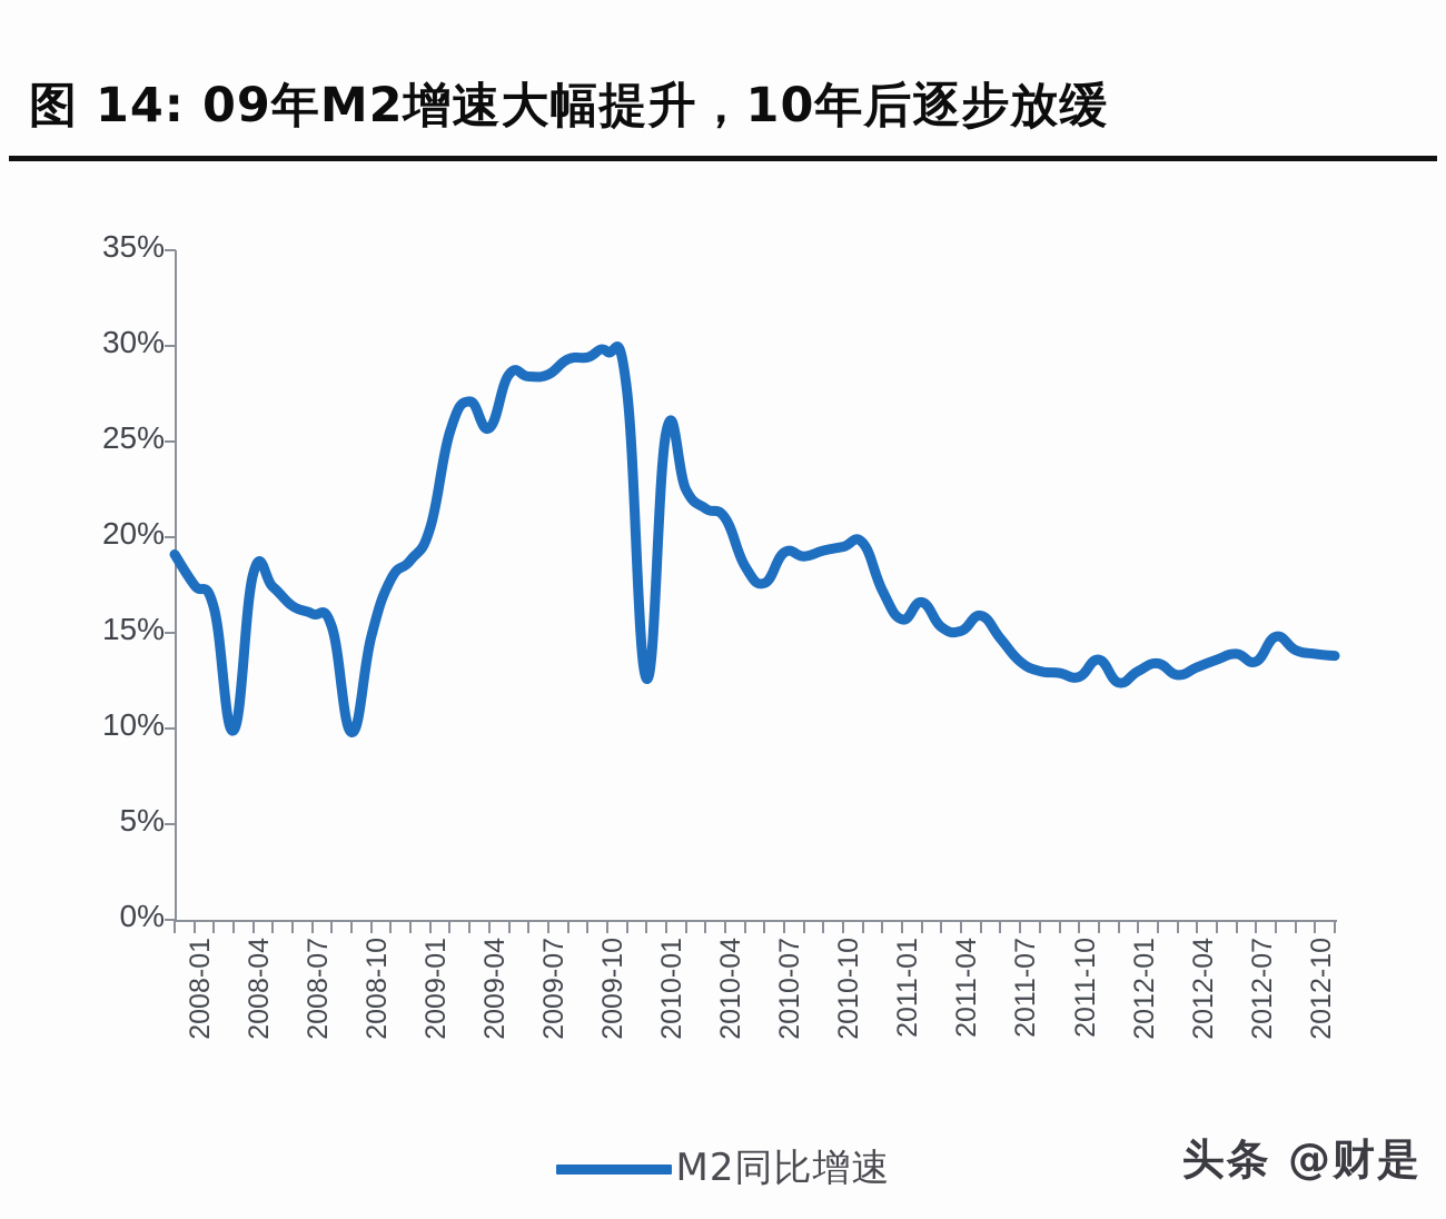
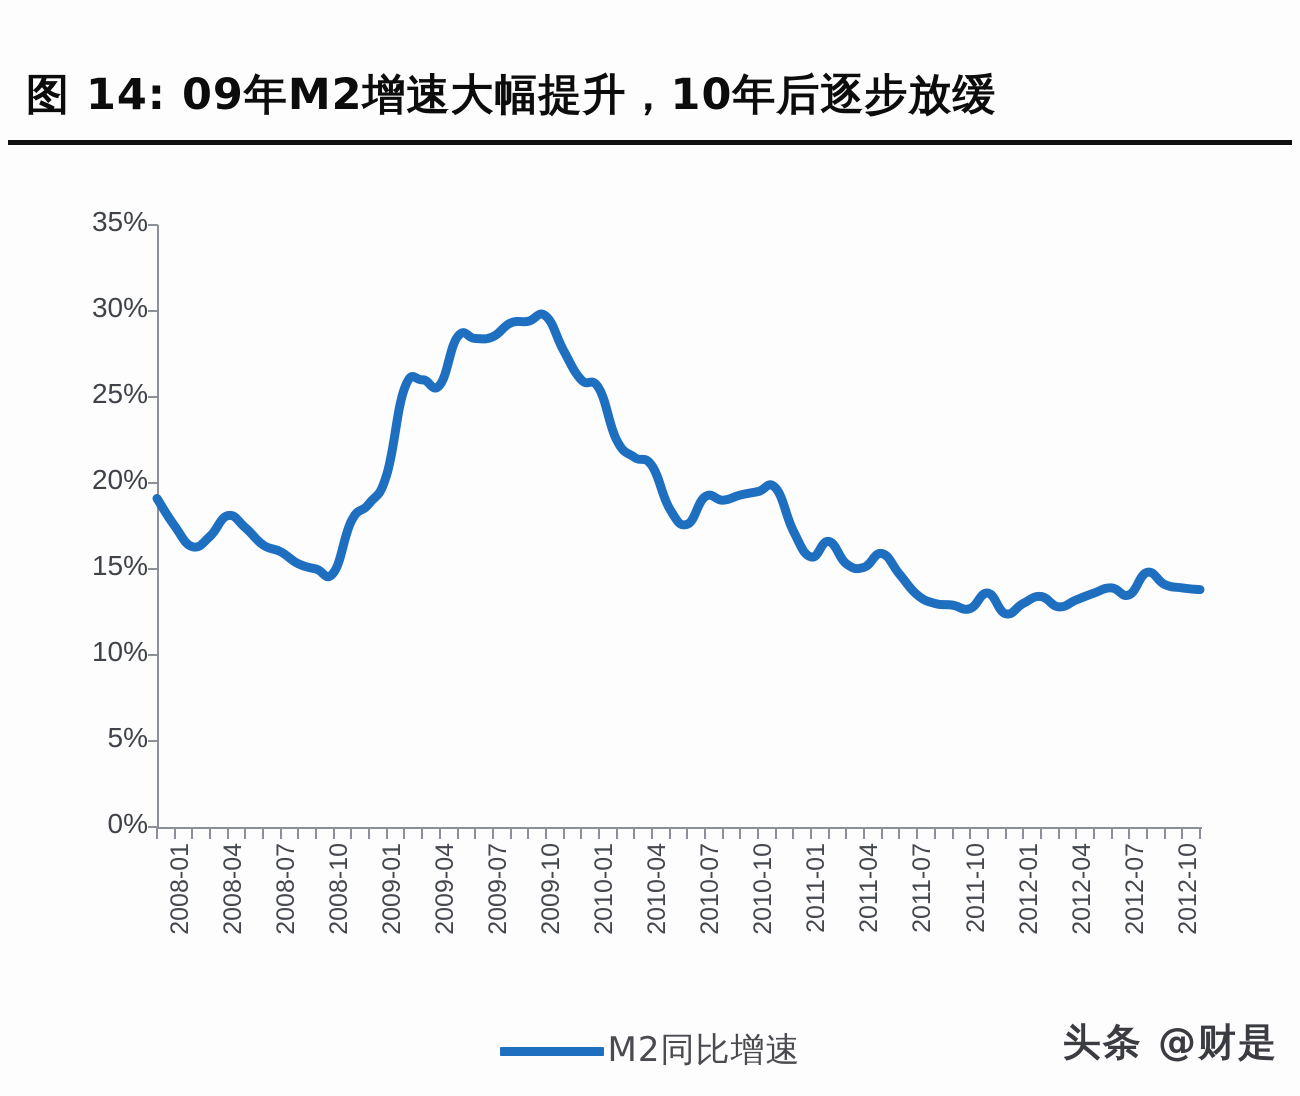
2008-04: 9.9% -> 16.9%
2008-10: 9.8% -> 15.0%
2009-04: 27.1% -> 26.0%
2010-01: 12.6% -> 26.0%
